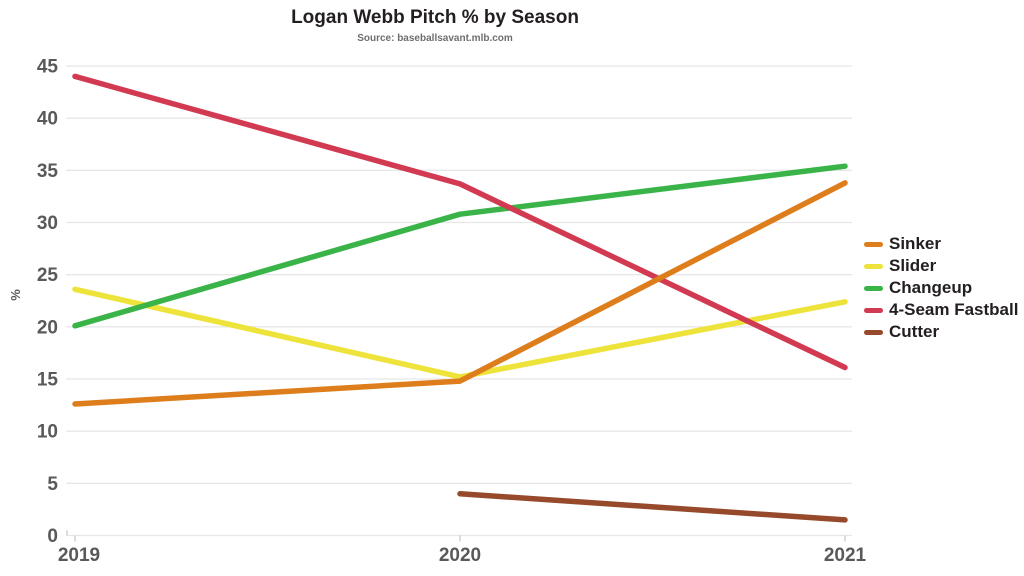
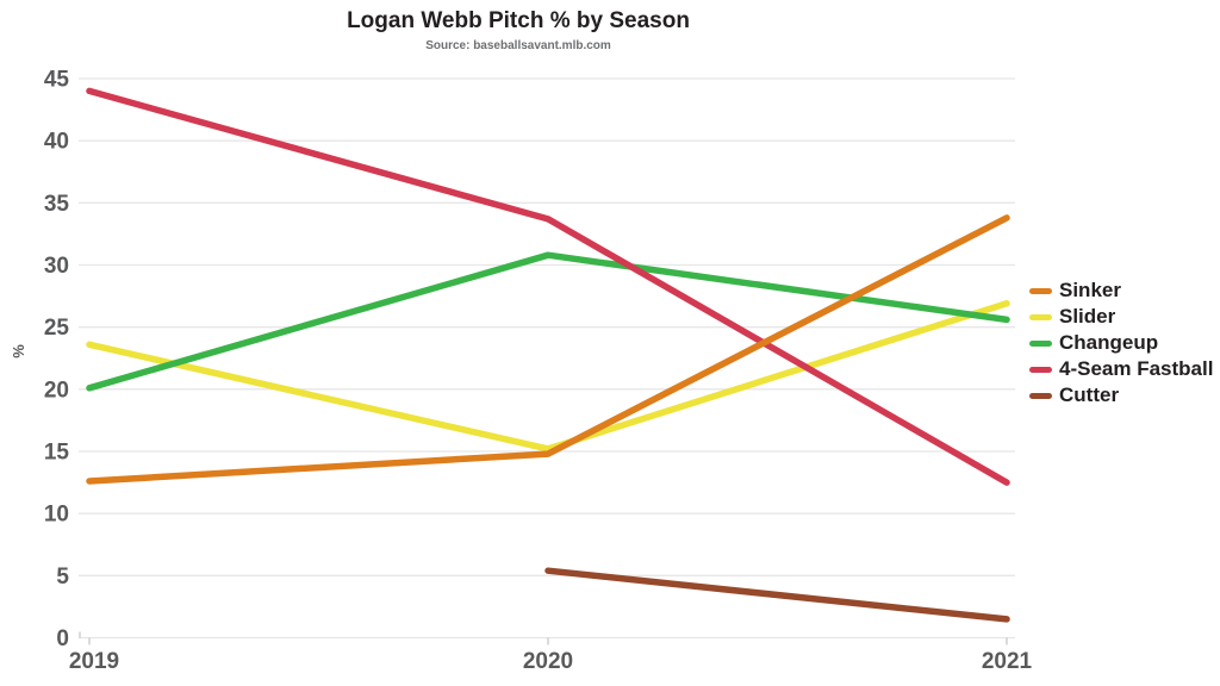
Cutter/2020: 4.0 -> 5.4
Slider/2021: 22.4 -> 26.9
Changeup/2021: 35.4 -> 25.6
4-Seam Fastball/2021: 16.1 -> 12.5
